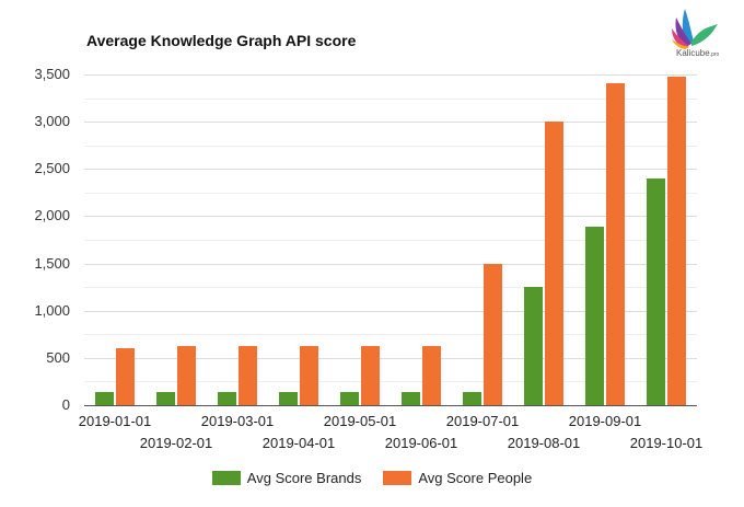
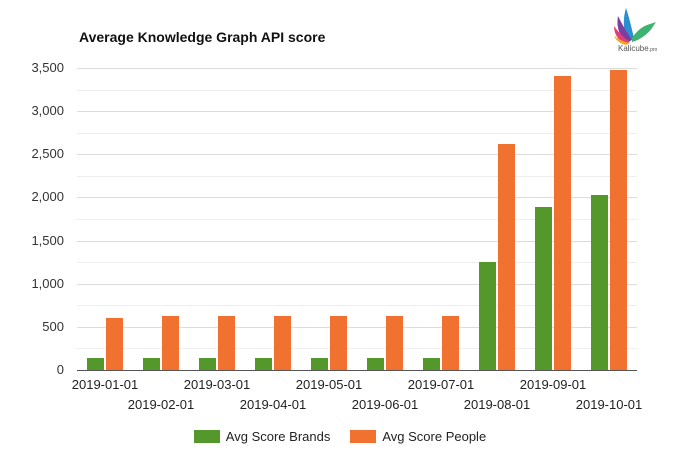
Avg Score People/2019-07-01: 1500 -> 600
Avg Score People/2019-08-01: 3000 -> 2600
Avg Score Brands/2019-10-01: 2400 -> 2000
